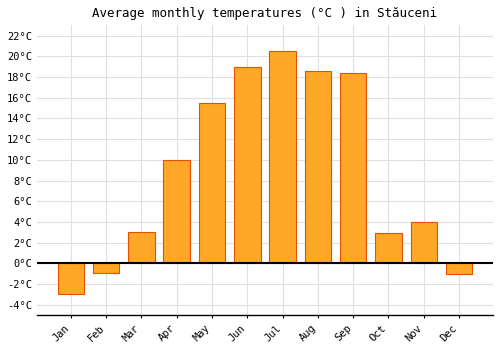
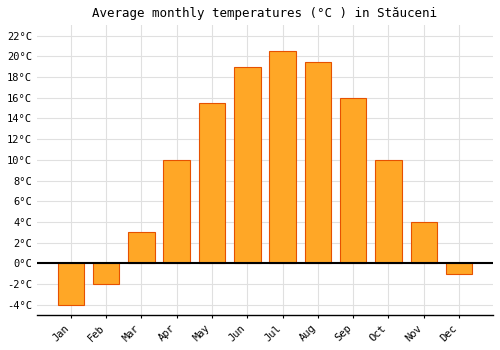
Jan: -3.0°C -> -4.0°C
Feb: -0.9°C -> -2.0°C
Aug: 18.6°C -> 19.5°C
Sep: 18.4°C -> 16.0°C
Oct: 2.9°C -> 10.0°C
